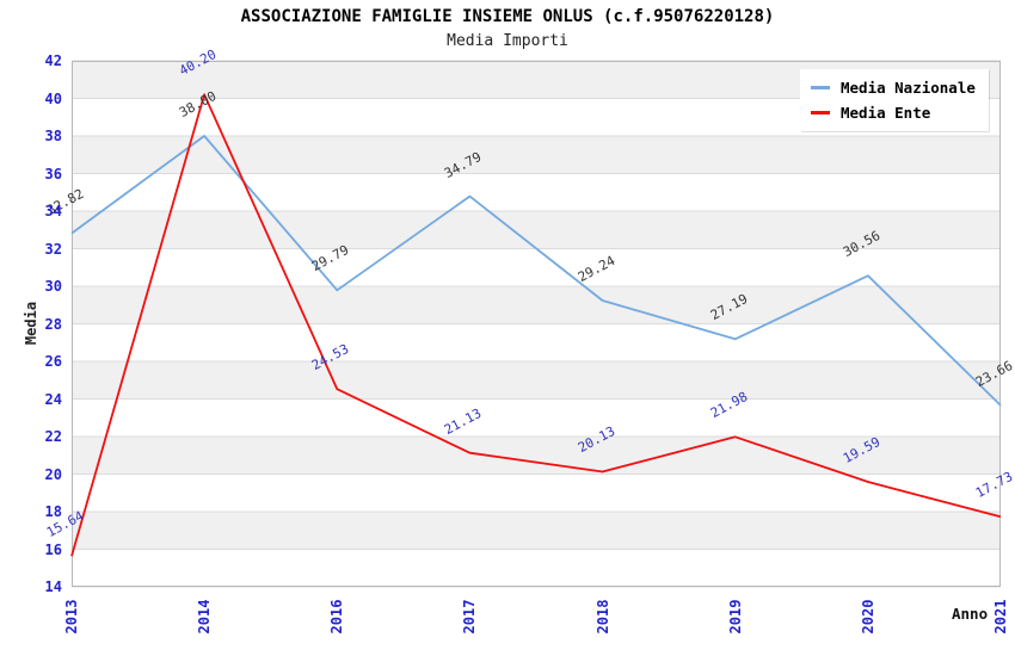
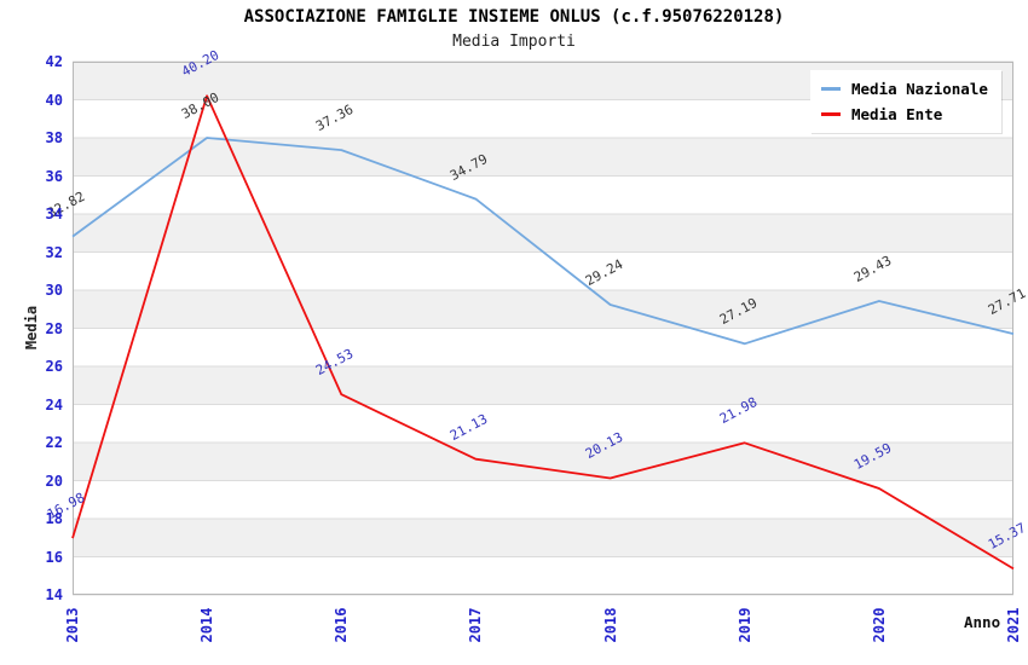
Media Ente/2013: 15.64 -> 16.98
Media Nazionale/2016: 29.79 -> 37.36
Media Nazionale/2020: 30.56 -> 29.43
Media Nazionale/2021: 23.66 -> 27.71
Media Ente/2021: 17.73 -> 15.37
